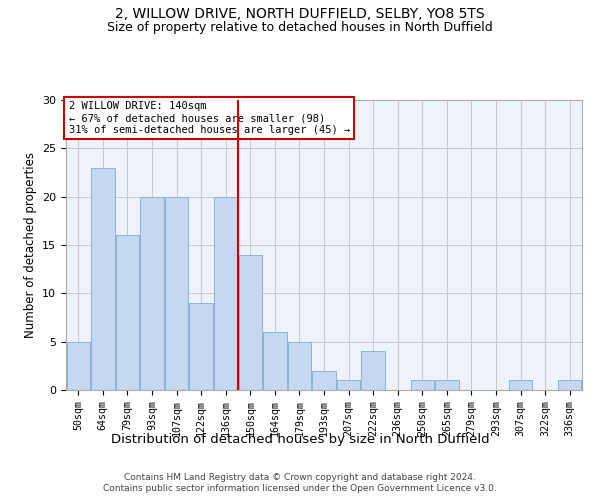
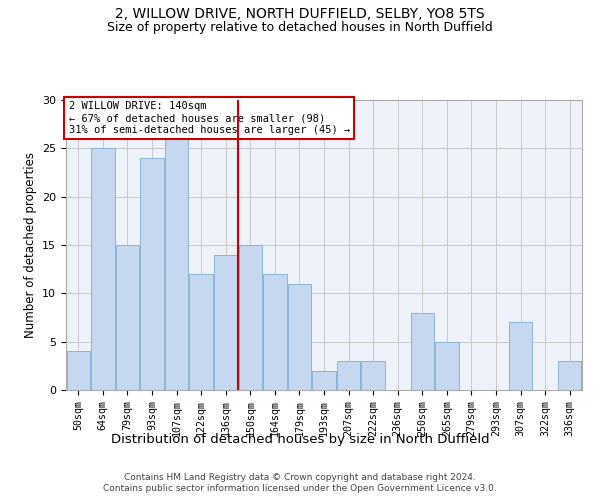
50sqm: 5 -> 4
64sqm: 23 -> 25
79sqm: 16 -> 15
93sqm: 20 -> 24
107sqm: 20 -> 26
122sqm: 9 -> 12
136sqm: 20 -> 14
150sqm: 14 -> 15
164sqm: 6 -> 12
179sqm: 5 -> 11
207sqm: 1 -> 3
222sqm: 4 -> 3
250sqm: 1 -> 8
265sqm: 1 -> 5
307sqm: 1 -> 7
336sqm: 1 -> 3
